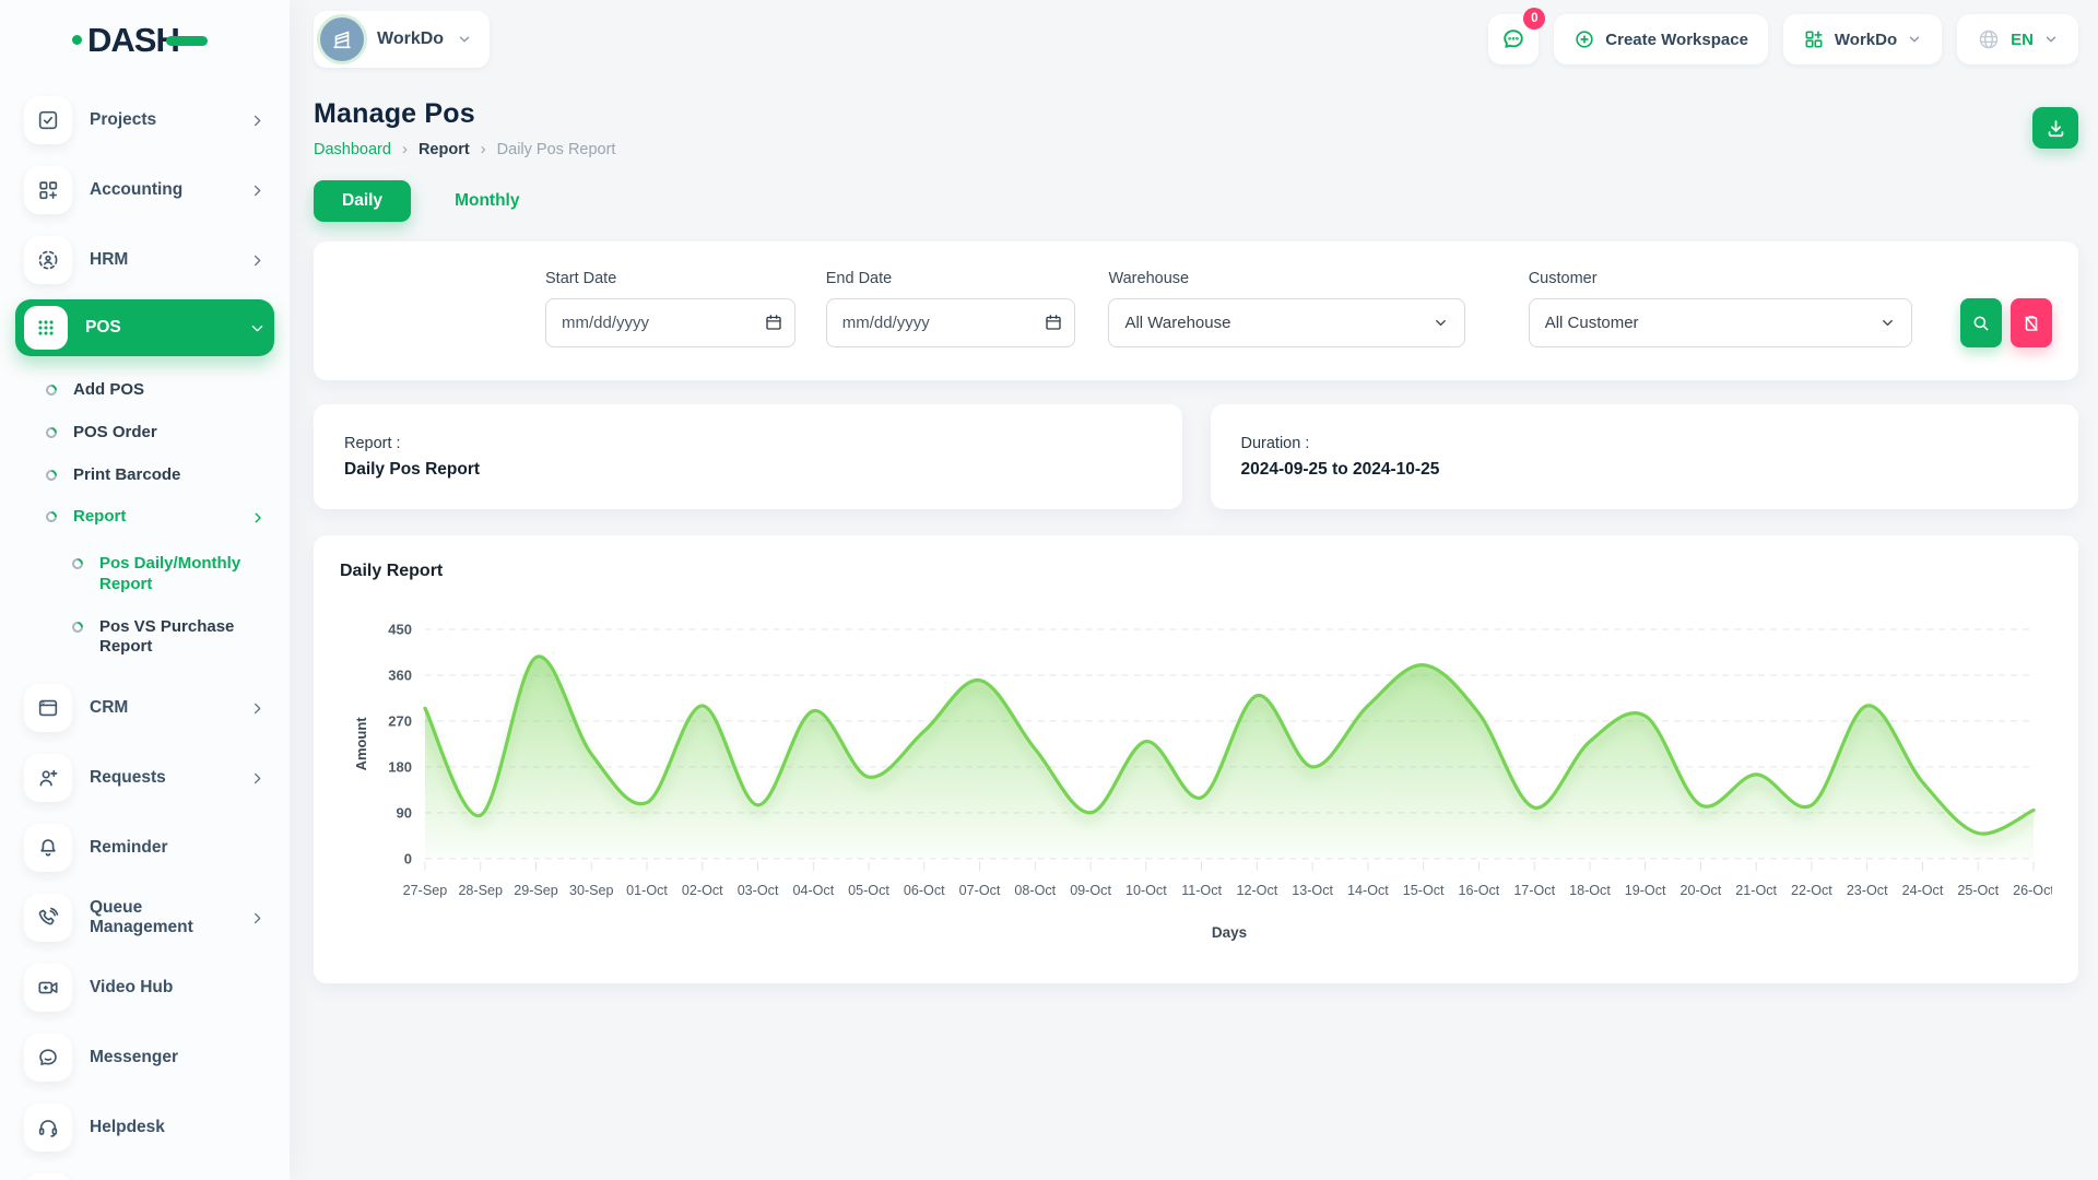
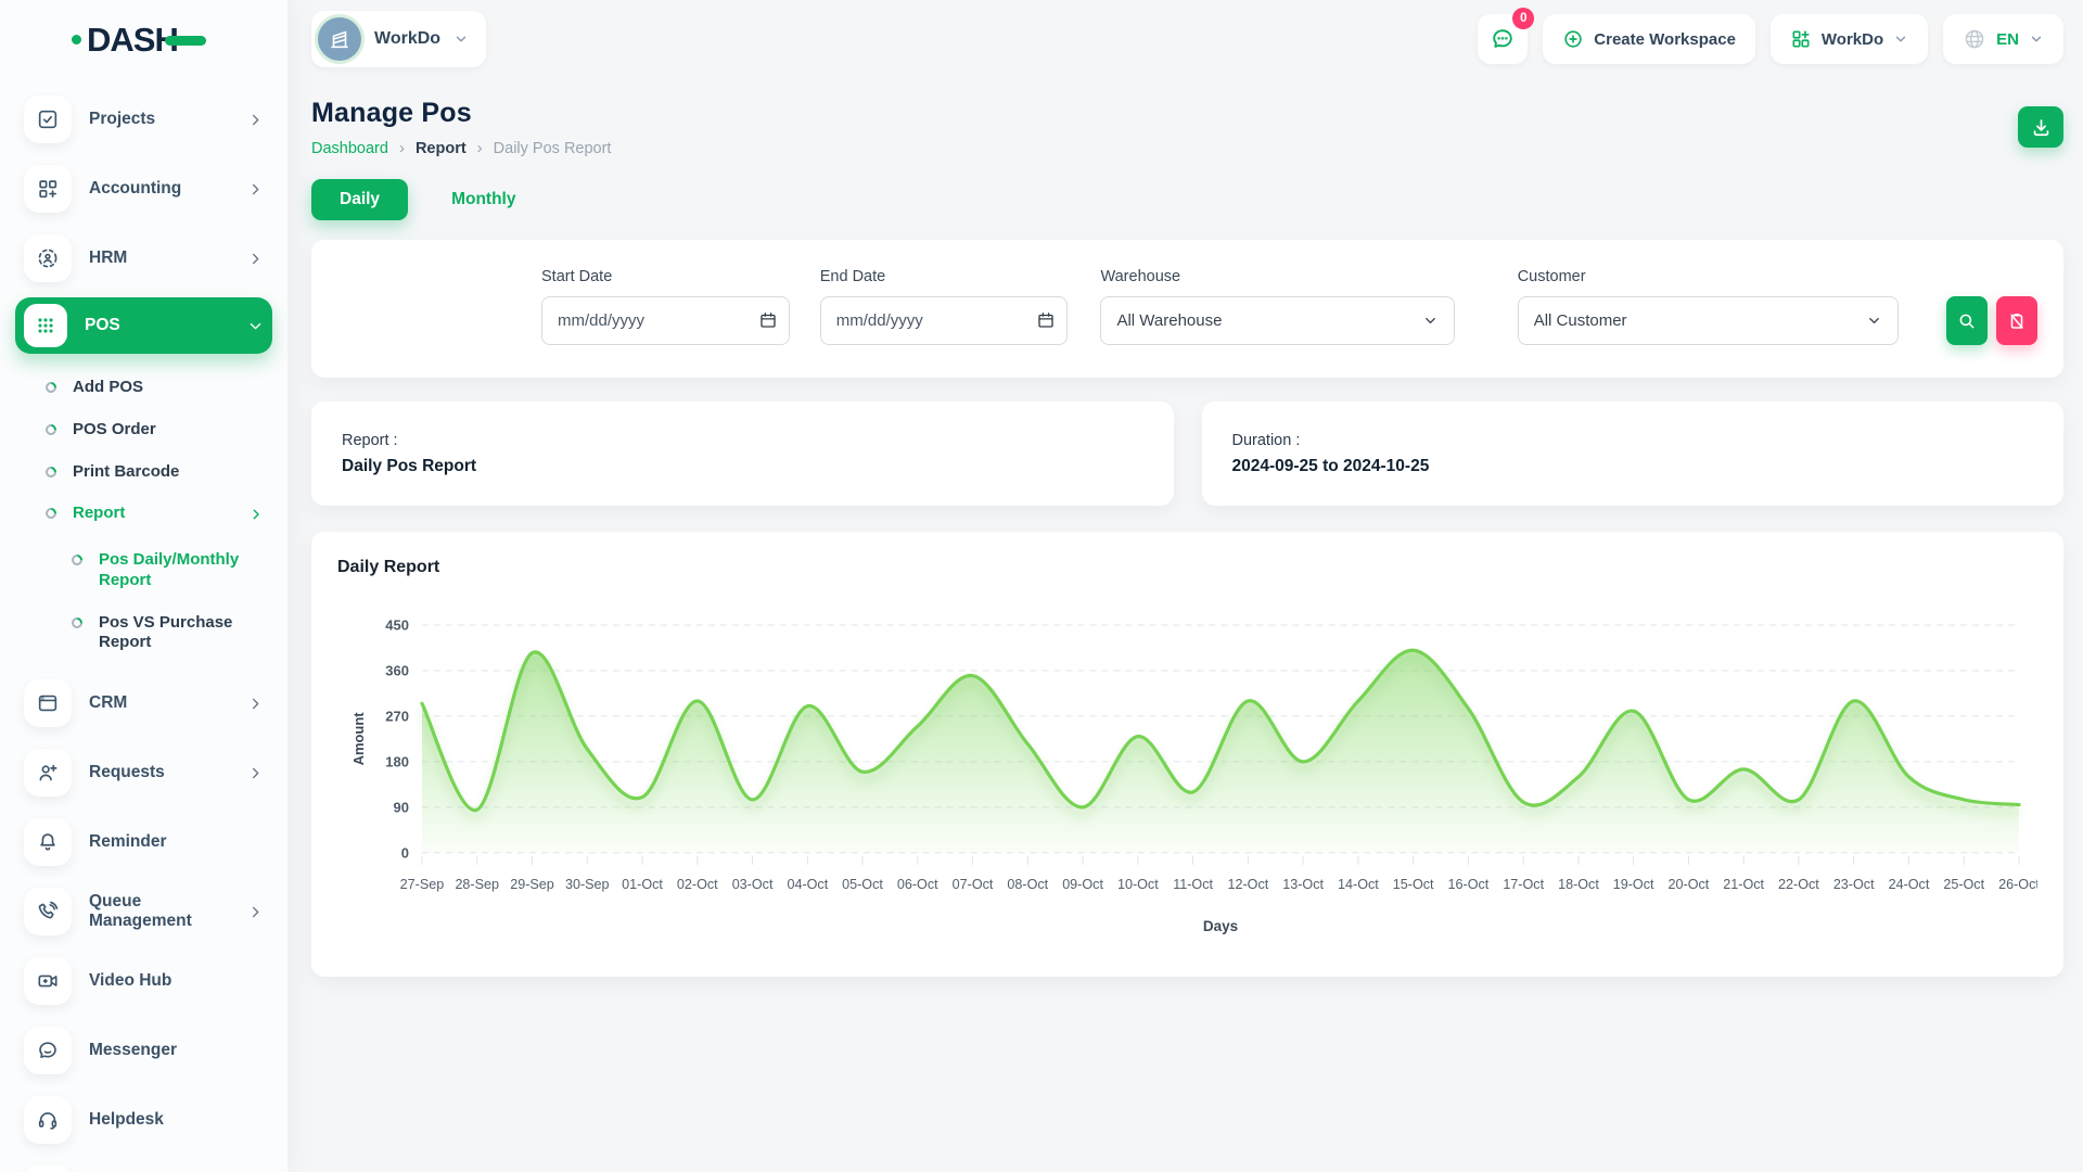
12-Oct: 320 -> 300
15-Oct: 380 -> 400
18-Oct: 230 -> 150
25-Oct: 50 -> 100
